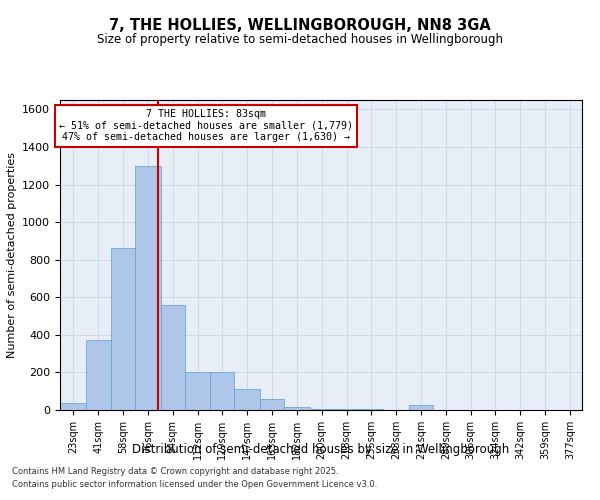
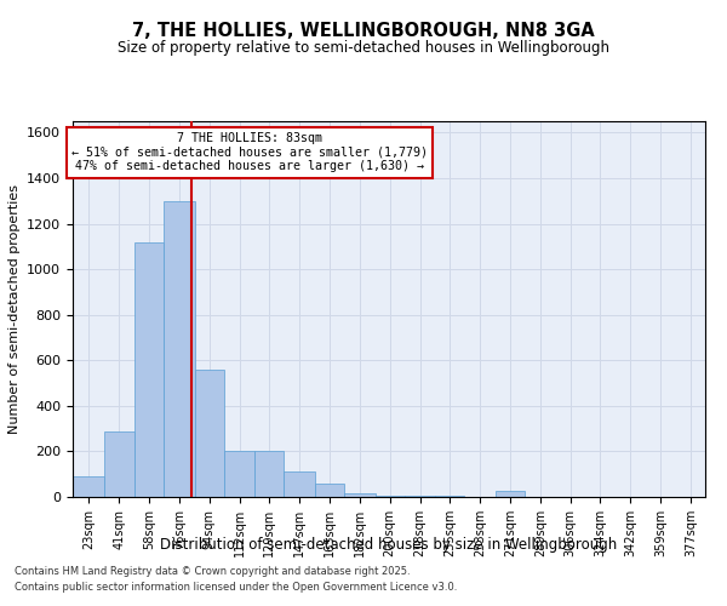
23sqm: 40 -> 90
41sqm: 370 -> 290
58sqm: 860 -> 1120
